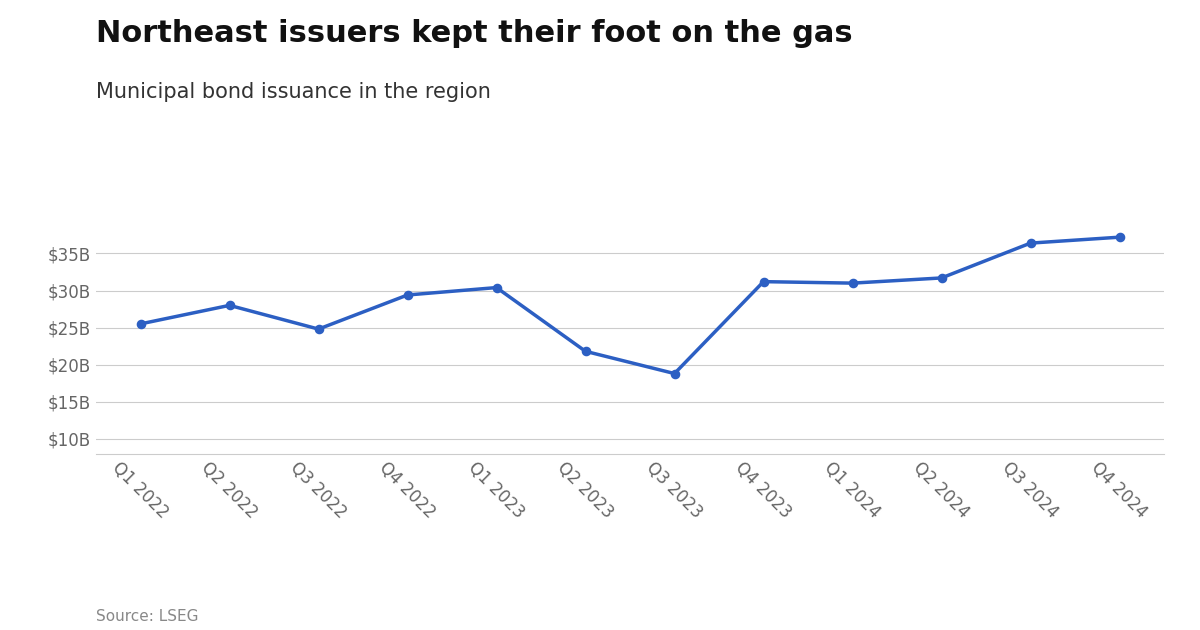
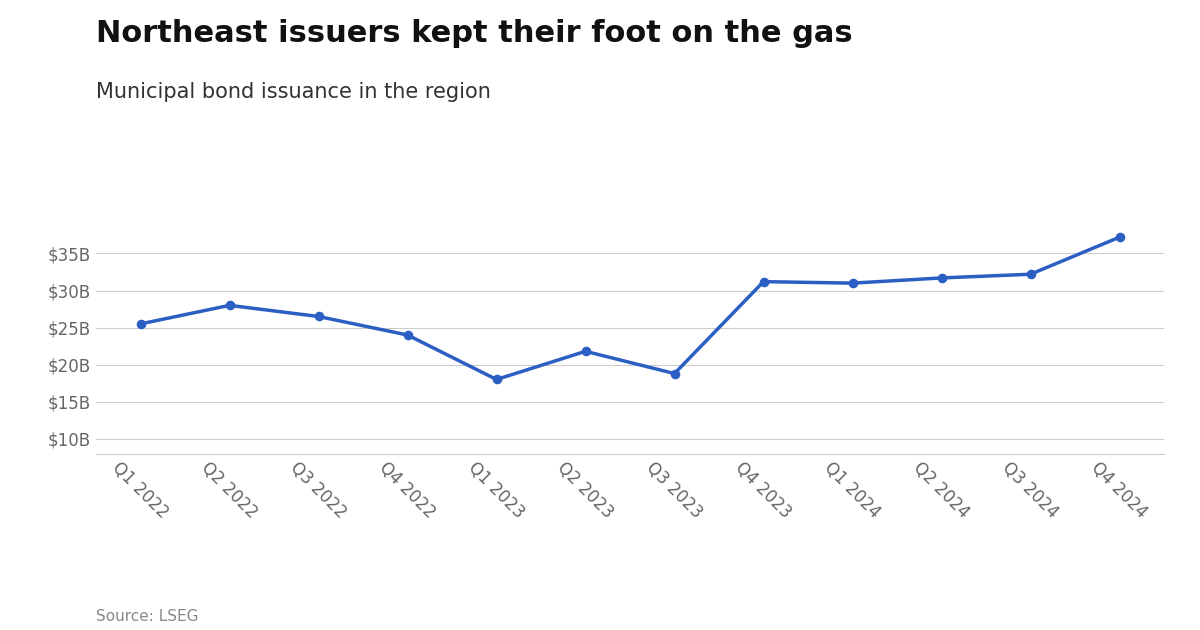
Q3 2022: $24.8B -> $26.5B
Q4 2022: $29.4B -> $24.0B
Q1 2023: $30.4B -> $18.0B
Q3 2024: $36.4B -> $32.2B
